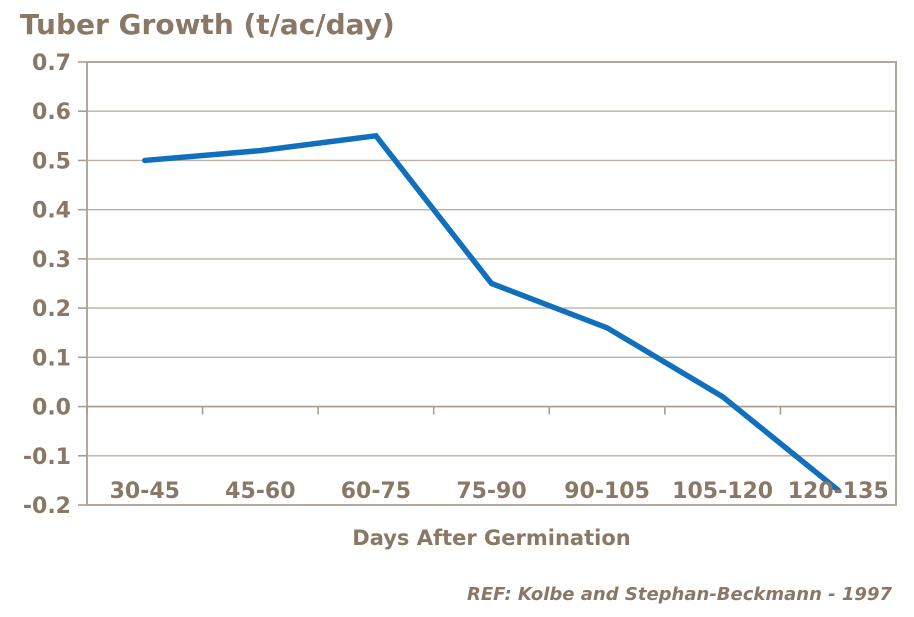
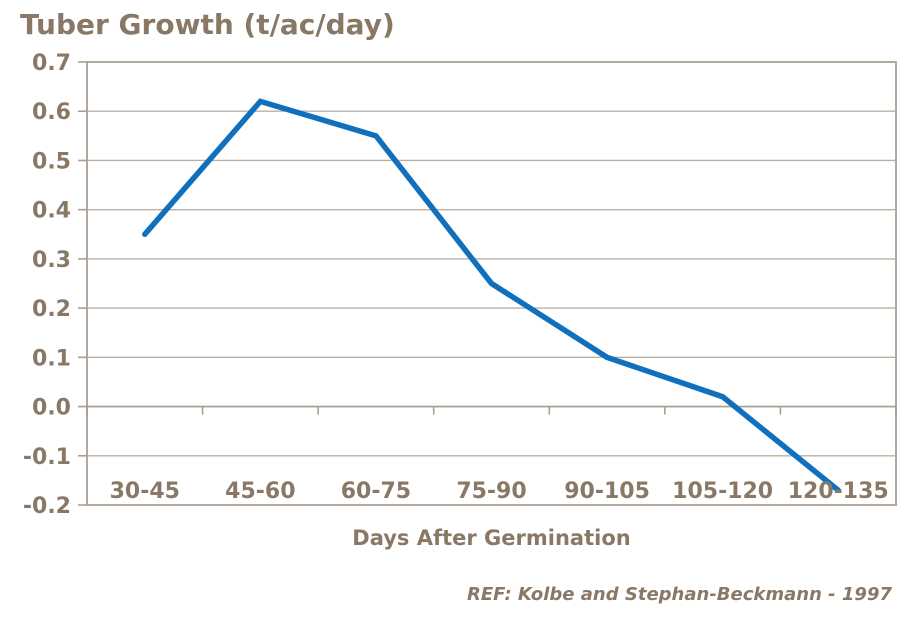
30-45: 0.50 -> 0.35
45-60: 0.52 -> 0.62
90-105: 0.16 -> 0.10
